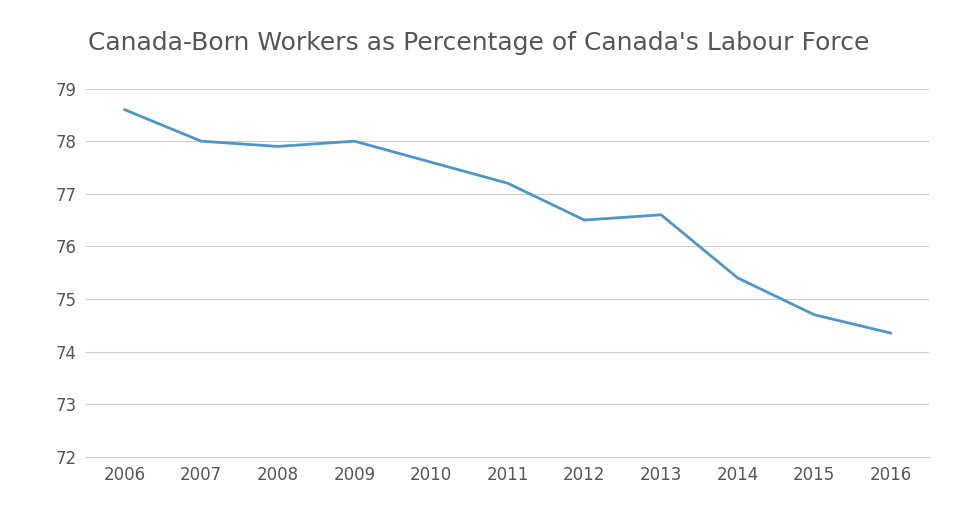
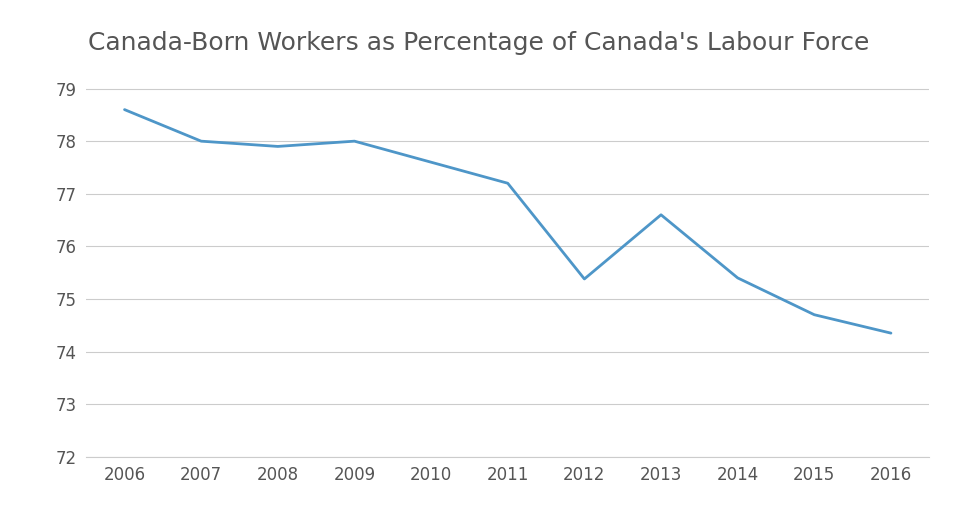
2012: 76.50 -> 75.38
